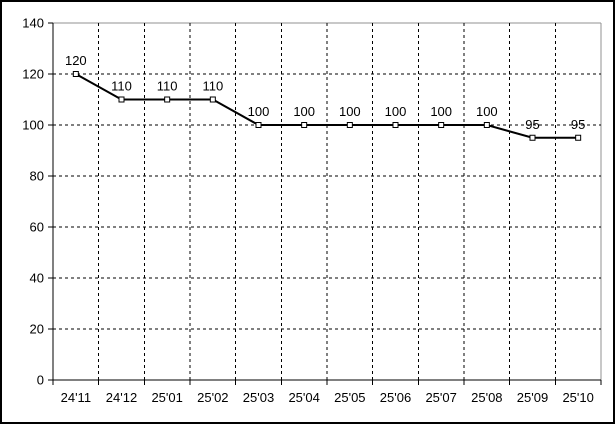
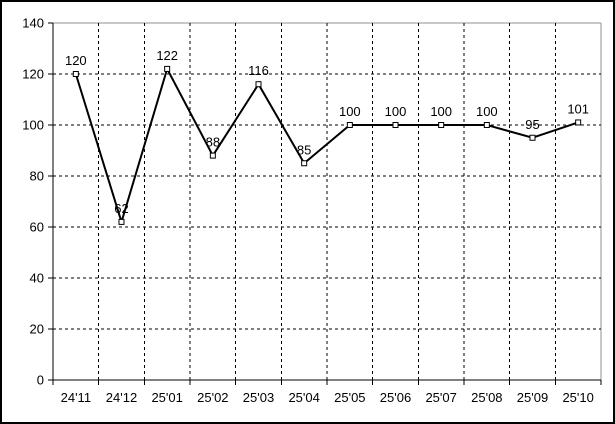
24'12: 110 -> 62
25'01: 110 -> 122
25'02: 110 -> 88
25'03: 100 -> 116
25'04: 100 -> 85
25'10: 95 -> 101
